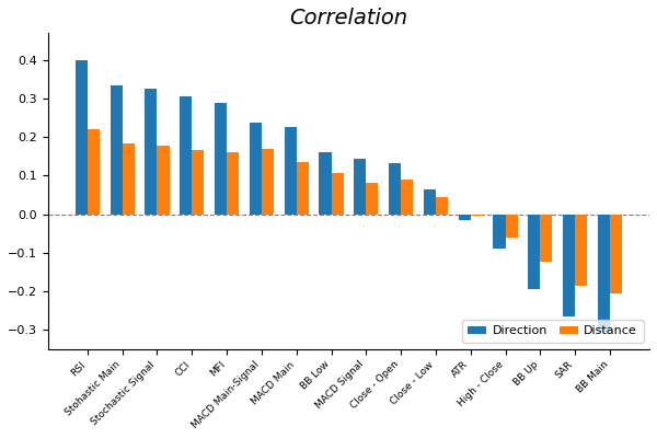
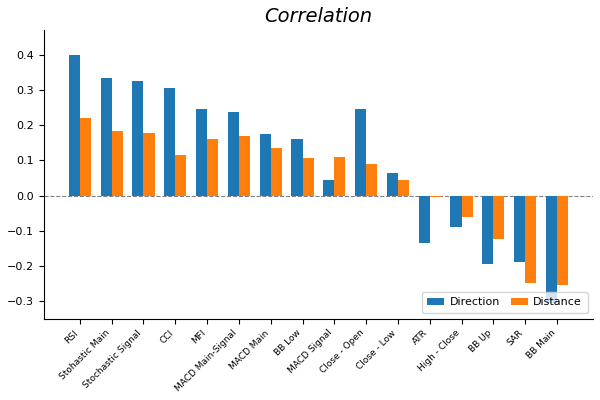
Distance/CCI: 0.167 -> 0.115
Direction/MFI: 0.290 -> 0.245
Direction/MACD Main: 0.225 -> 0.175
Direction/MACD Signal: 0.145 -> 0.045
Distance/MACD Signal: 0.080 -> 0.110
Direction/Close - Open: 0.132 -> 0.245
Direction/ATR: -0.015 -> -0.135
Direction/SAR: -0.265 -> -0.190
Distance/SAR: -0.185 -> -0.250
Distance/BB Main: -0.205 -> -0.255
